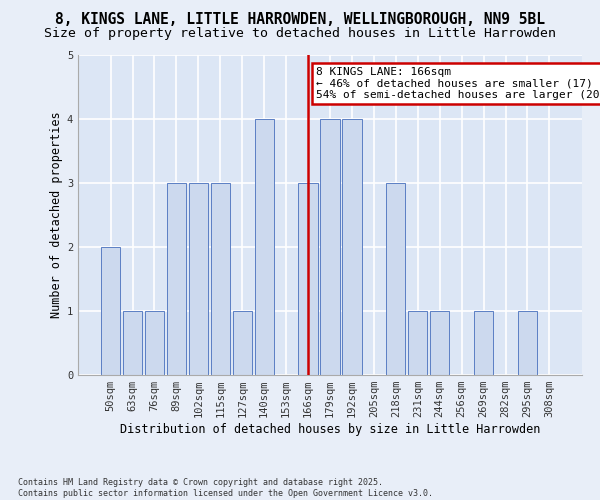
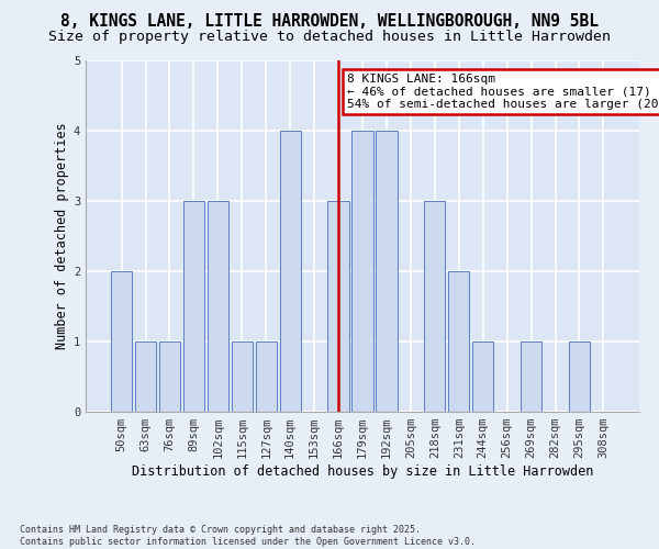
115sqm: 3 -> 1
231sqm: 1 -> 2
